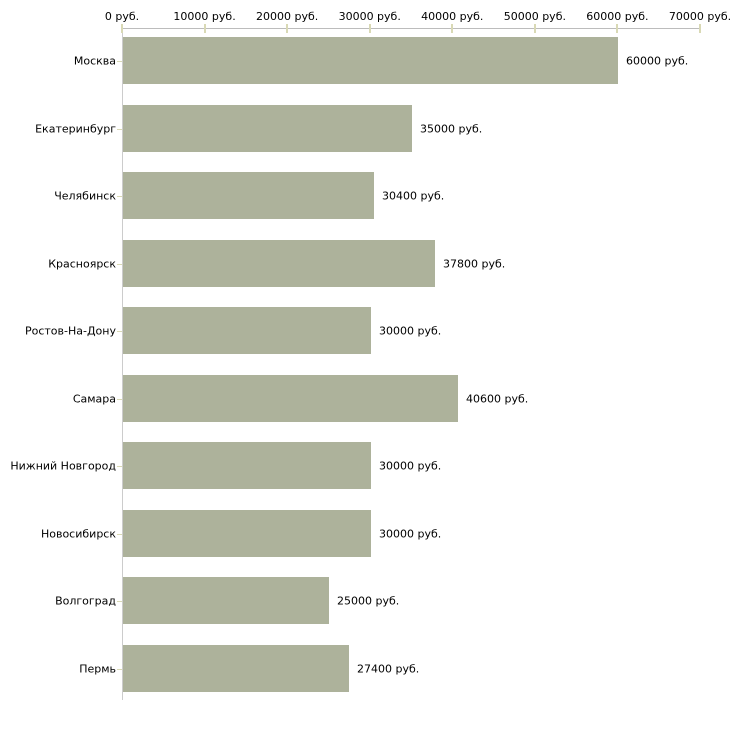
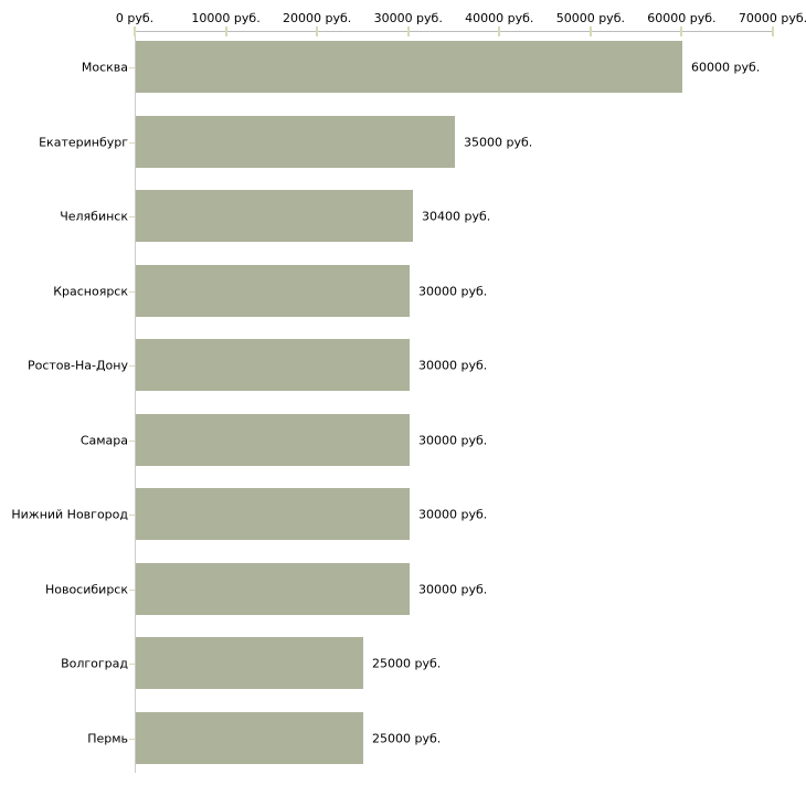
Красноярск: 37800 -> 30000
Самара: 40600 -> 30000
Пермь: 27400 -> 25000
